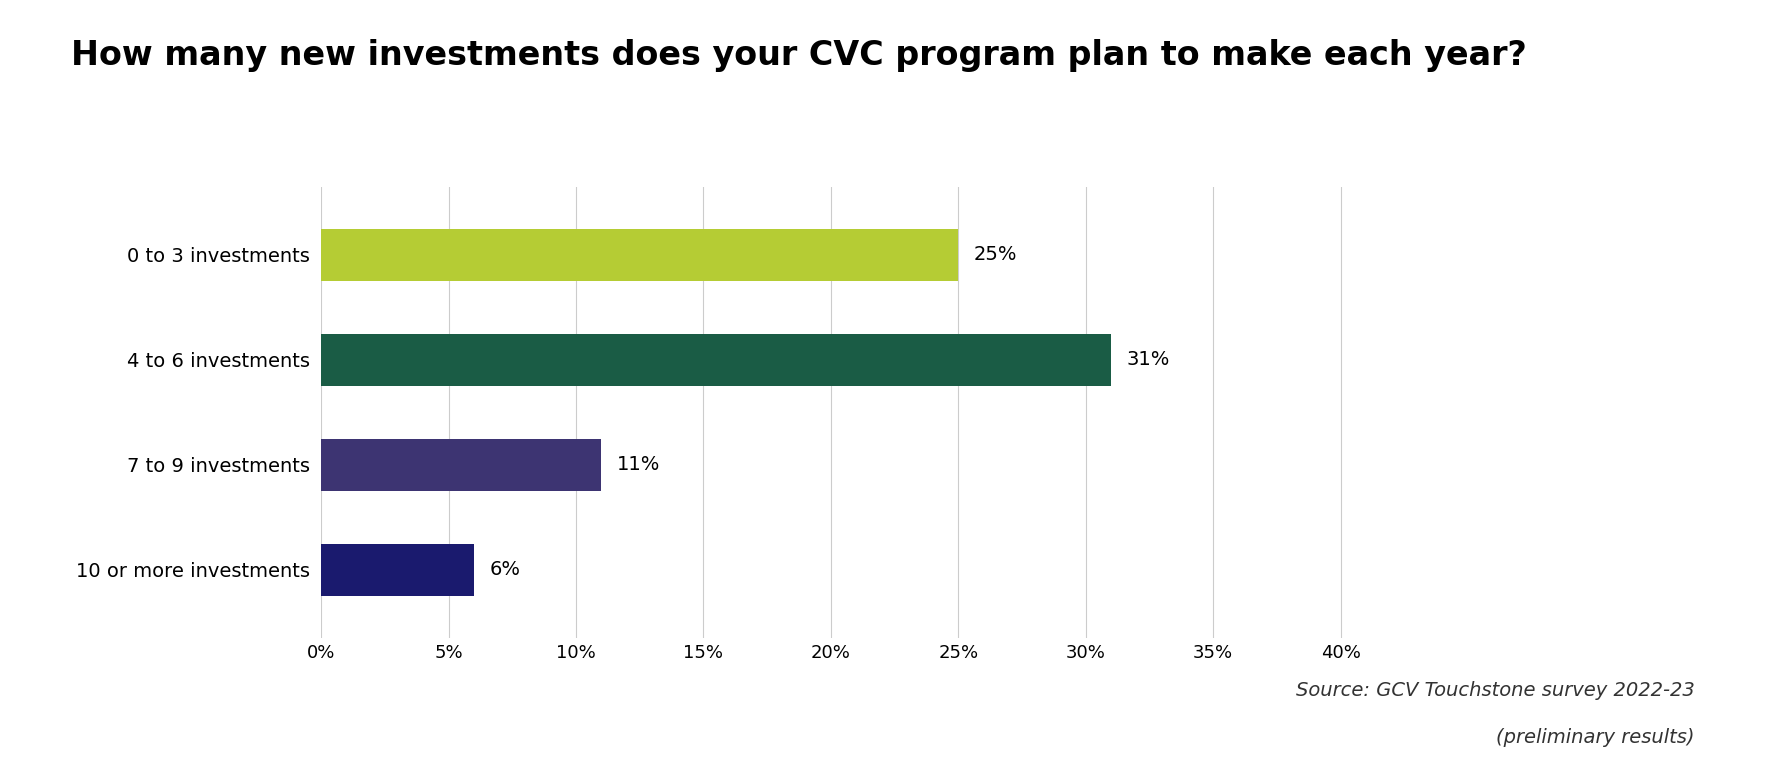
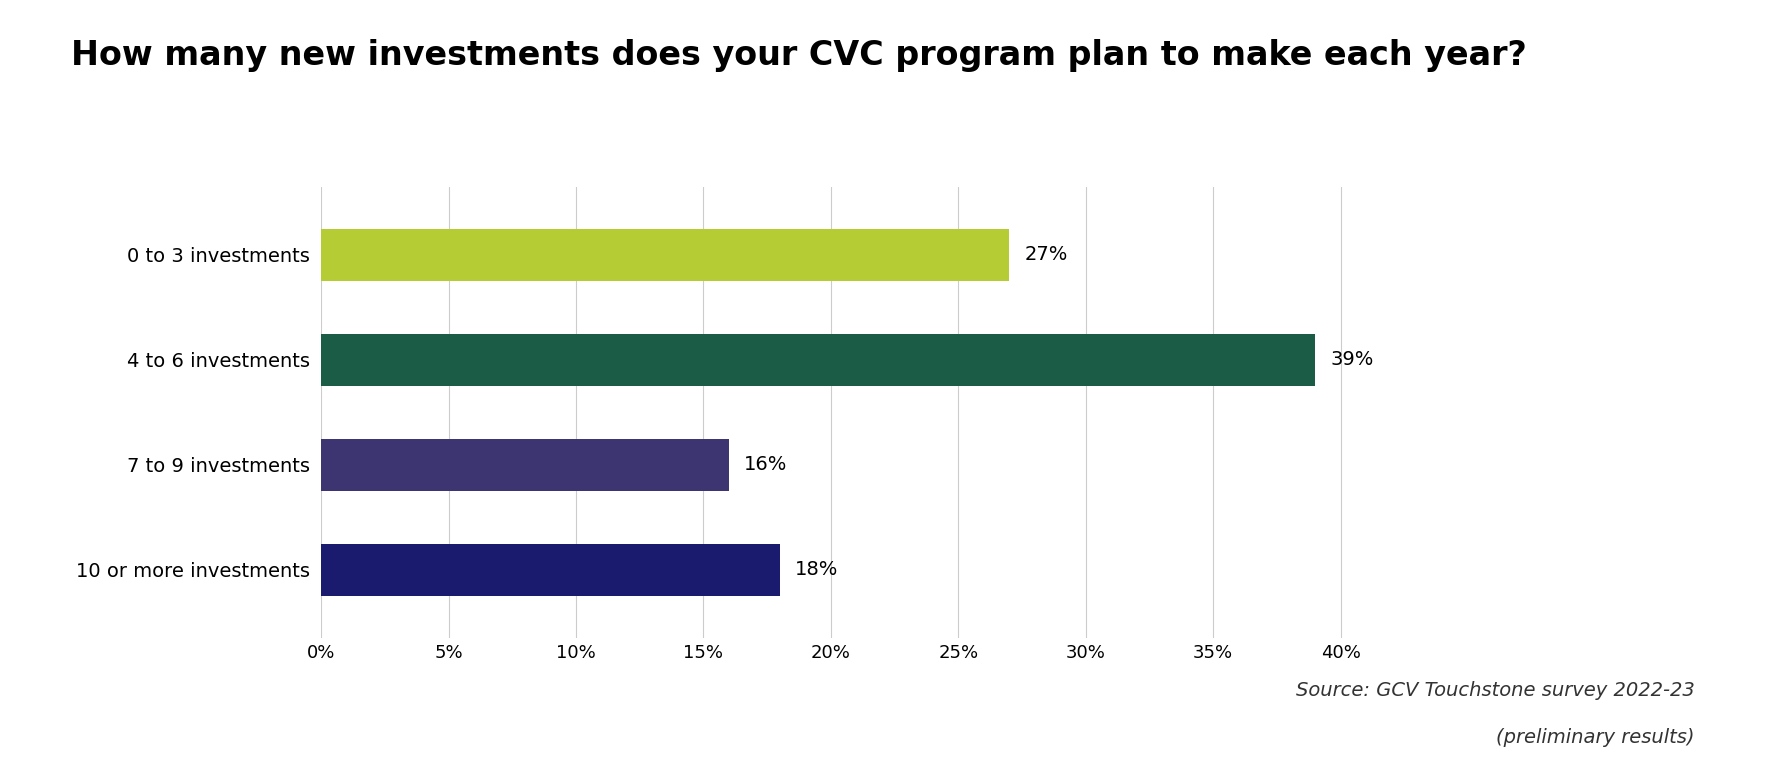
0 to 3 investments: 25% -> 27%
4 to 6 investments: 31% -> 39%
7 to 9 investments: 11% -> 16%
10 or more investments: 6% -> 18%
